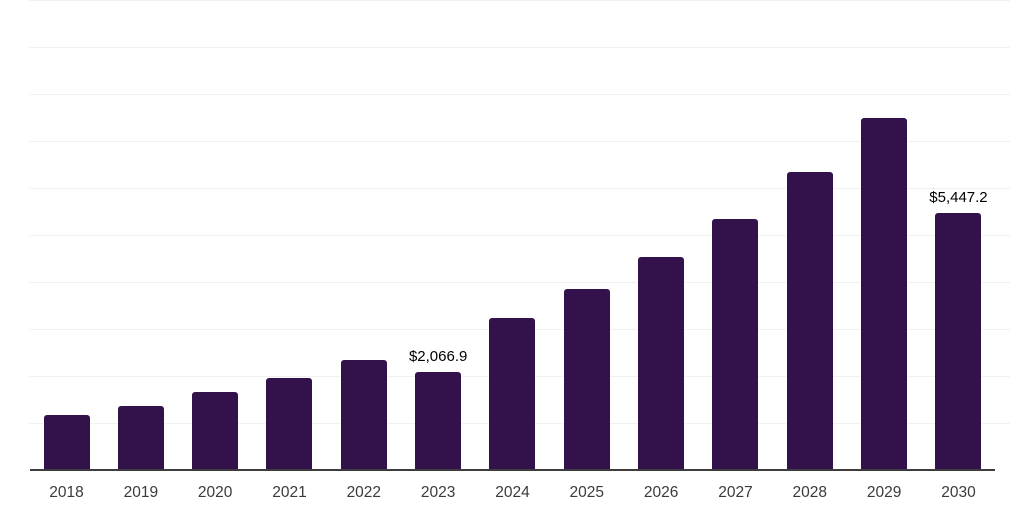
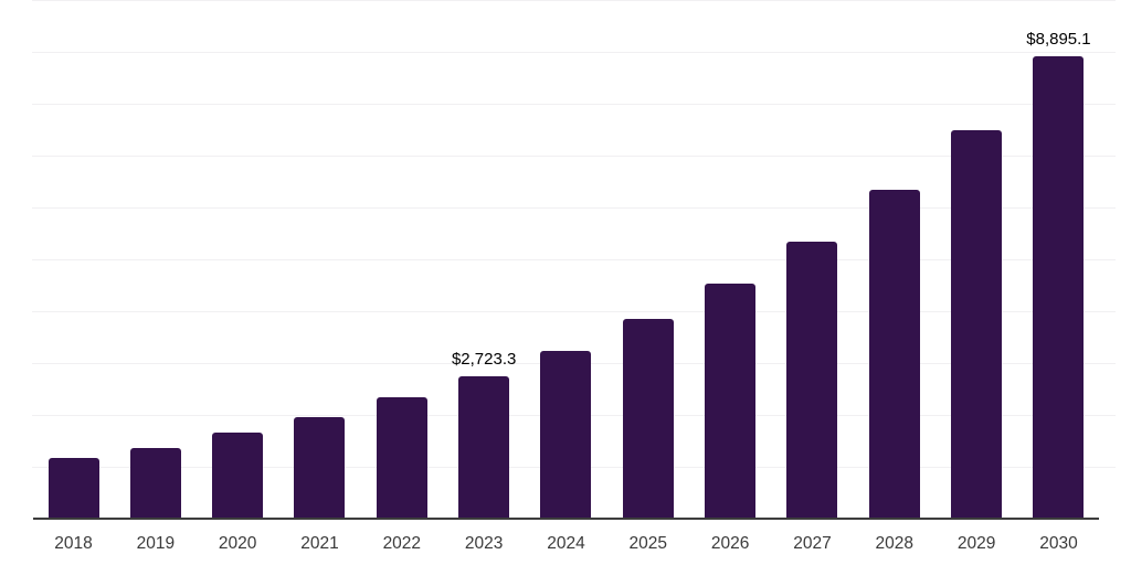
2023: $2,066.9 -> $2,723.3
2030: $5,447.2 -> $8,895.1
